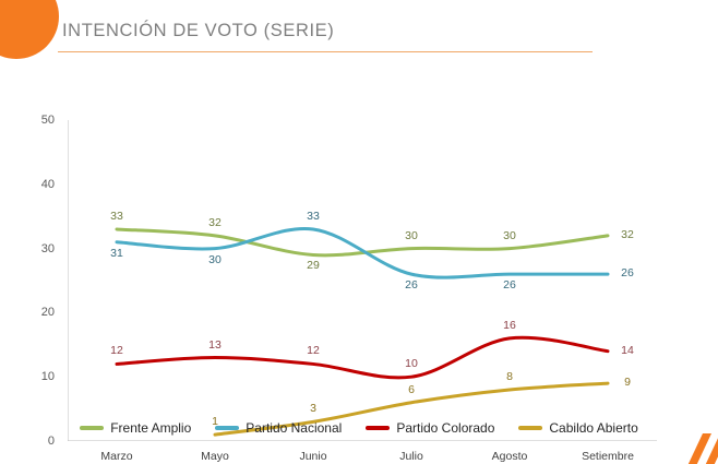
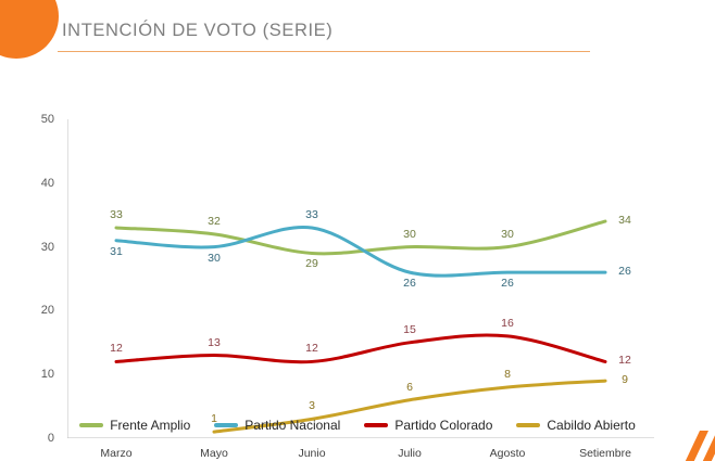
Partido Colorado/Julio: 10 -> 15
Frente Amplio/Setiembre: 32 -> 34
Partido Colorado/Setiembre: 14 -> 12
